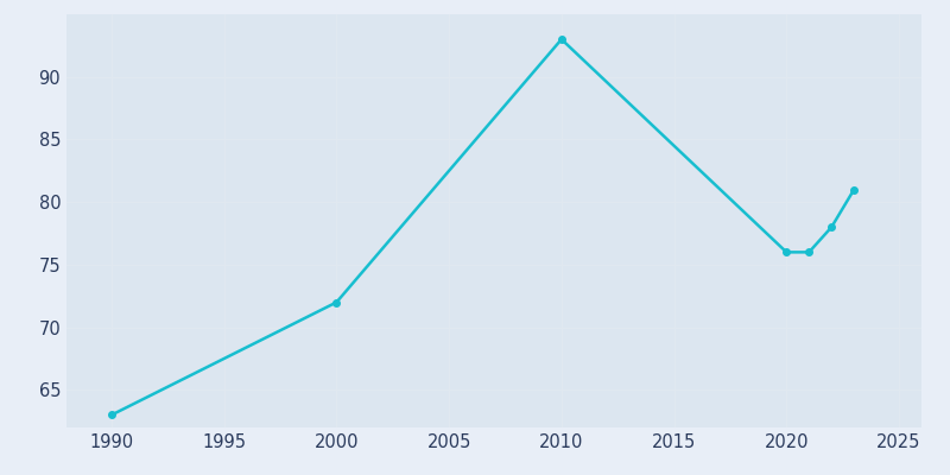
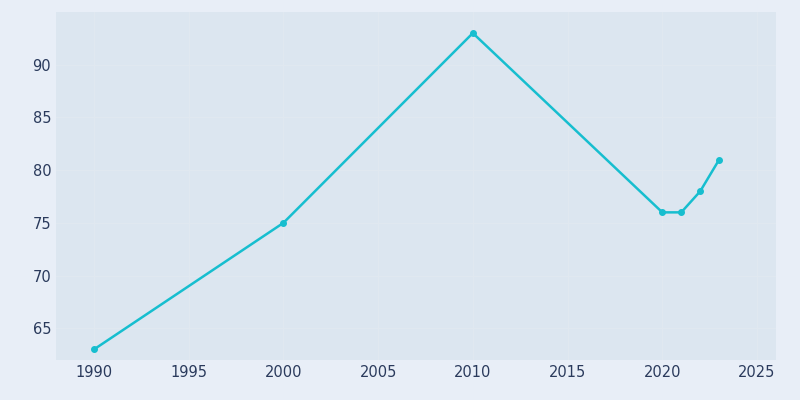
2000: 72 -> 75
